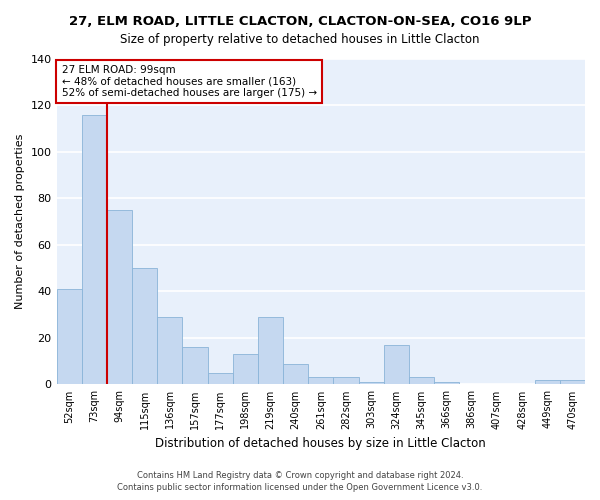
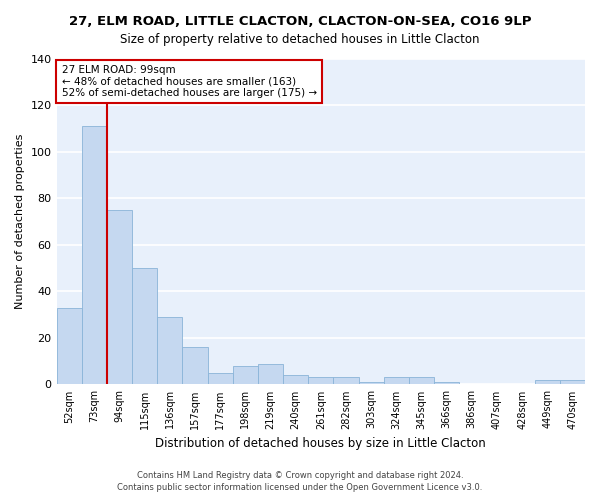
52sqm: 41 -> 33
73sqm: 116 -> 111
198sqm: 13 -> 8
219sqm: 29 -> 9
240sqm: 9 -> 4
324sqm: 17 -> 3
